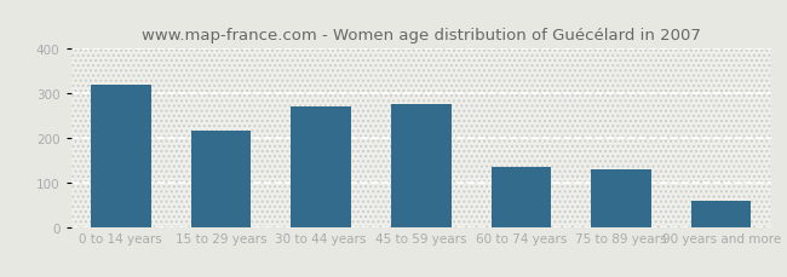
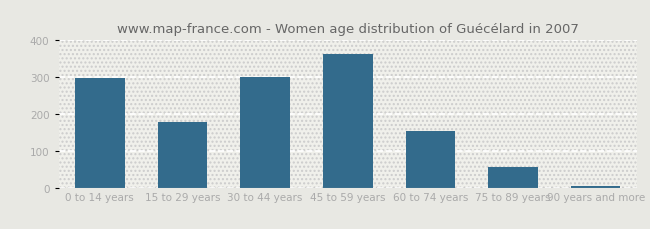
0 to 14 years: 320 -> 297
15 to 29 years: 215 -> 178
30 to 44 years: 270 -> 300
45 to 59 years: 275 -> 362
60 to 74 years: 135 -> 155
75 to 89 years: 130 -> 55
90 years and more: 60 -> 5
